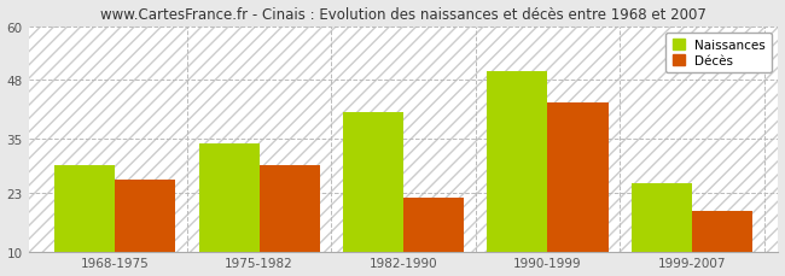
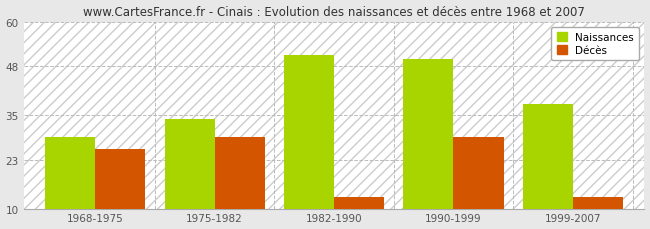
Naissances/1982-1990: 41 -> 51
Décès/1982-1990: 22 -> 13
Décès/1990-1999: 43 -> 29
Naissances/1999-2007: 25 -> 38
Décès/1999-2007: 19 -> 13
